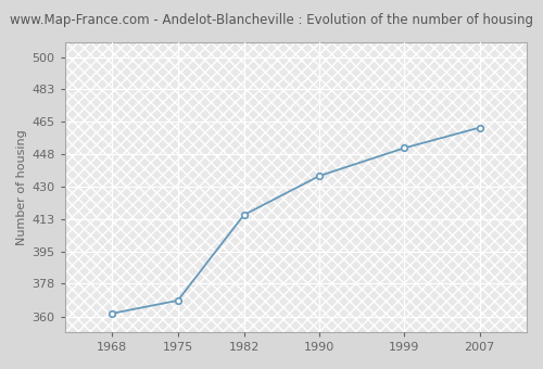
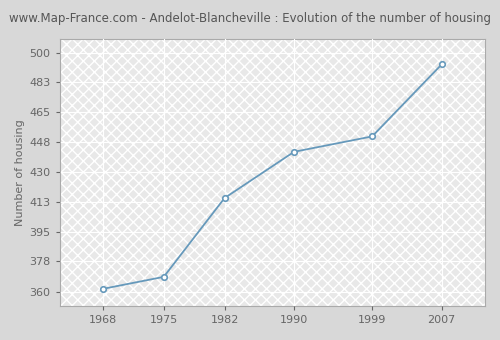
1990: 436 -> 442
2007: 462 -> 493
